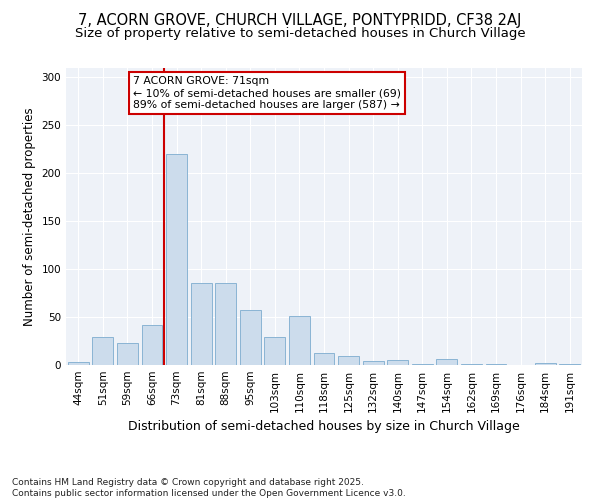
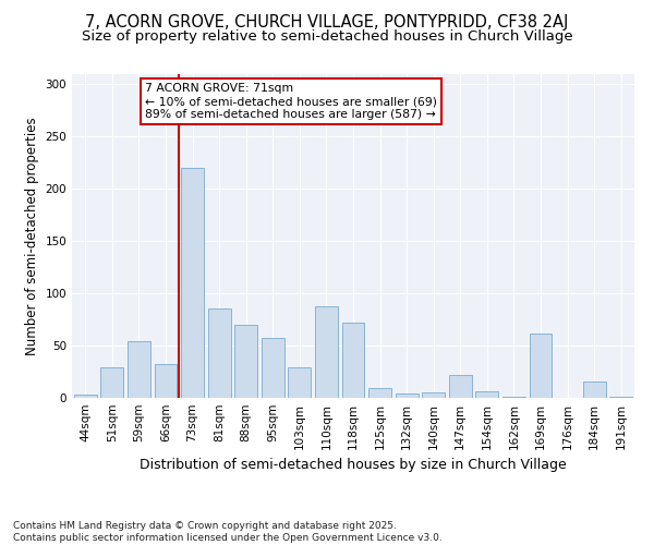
59sqm: 23 -> 54
66sqm: 42 -> 32
88sqm: 85 -> 70
110sqm: 51 -> 88
118sqm: 13 -> 72
147sqm: 1 -> 22
169sqm: 1 -> 62
184sqm: 2 -> 16
